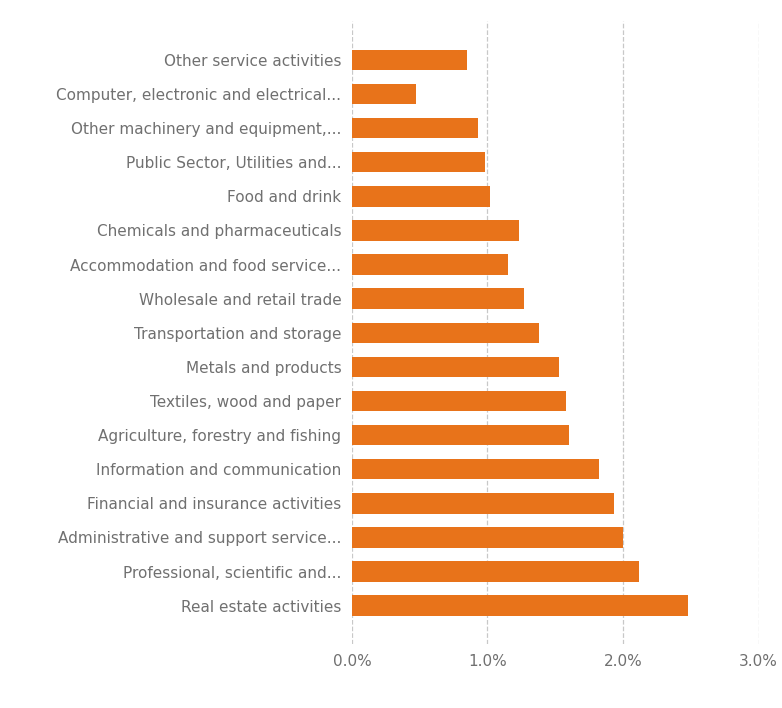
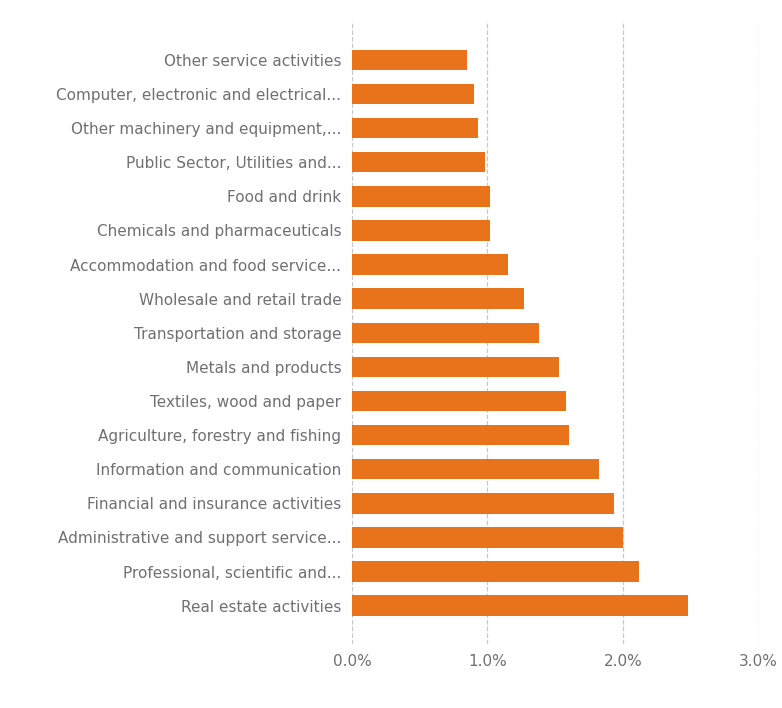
Computer, electronic and electrical...: 0.47% -> 0.90%
Chemicals and pharmaceuticals: 1.23% -> 1.02%
